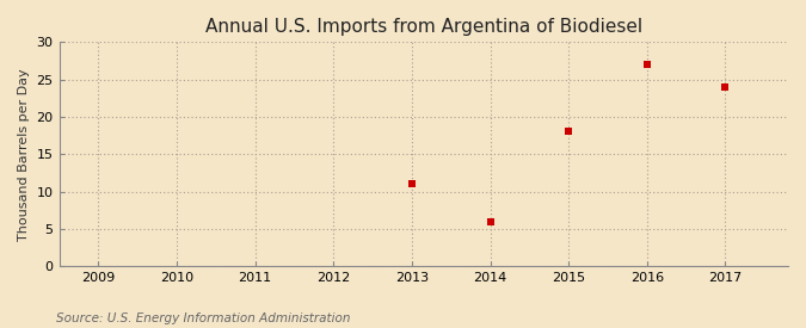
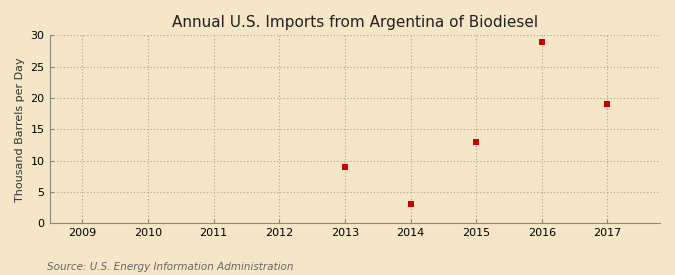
2013: 11 -> 9
2014: 6 -> 3
2015: 18 -> 13
2016: 27 -> 29
2017: 24 -> 19
